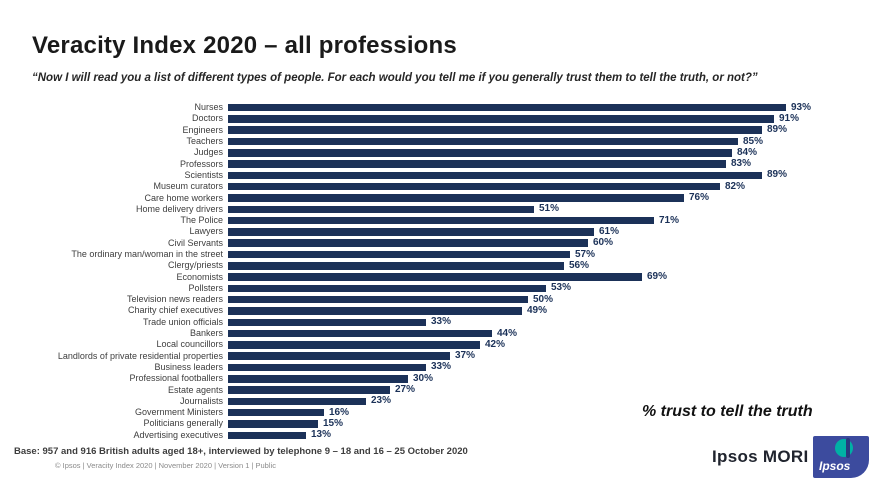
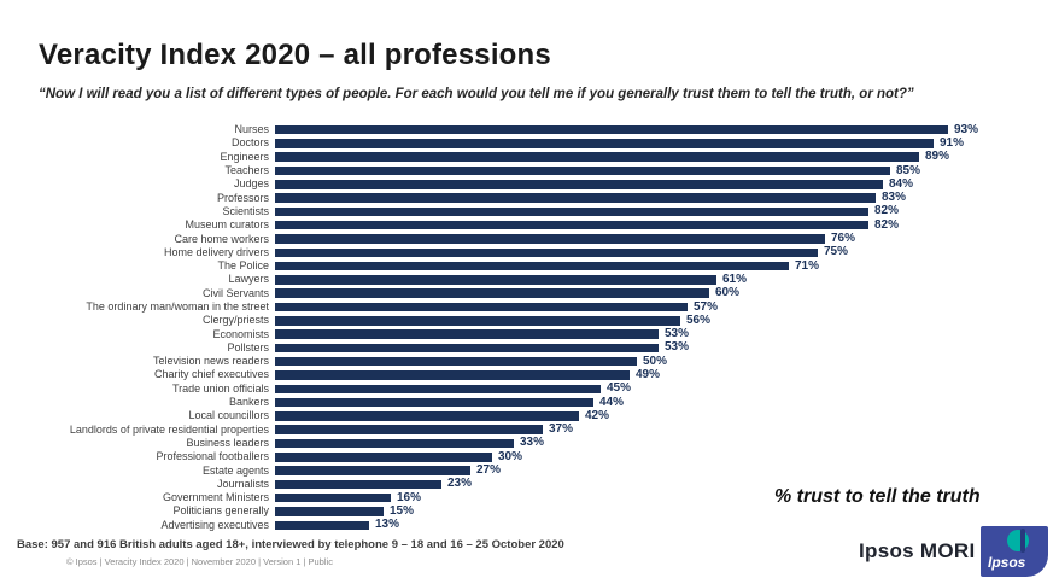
Scientists: 89% -> 82%
Home delivery drivers: 51% -> 75%
Economists: 69% -> 53%
Trade union officials: 33% -> 45%
